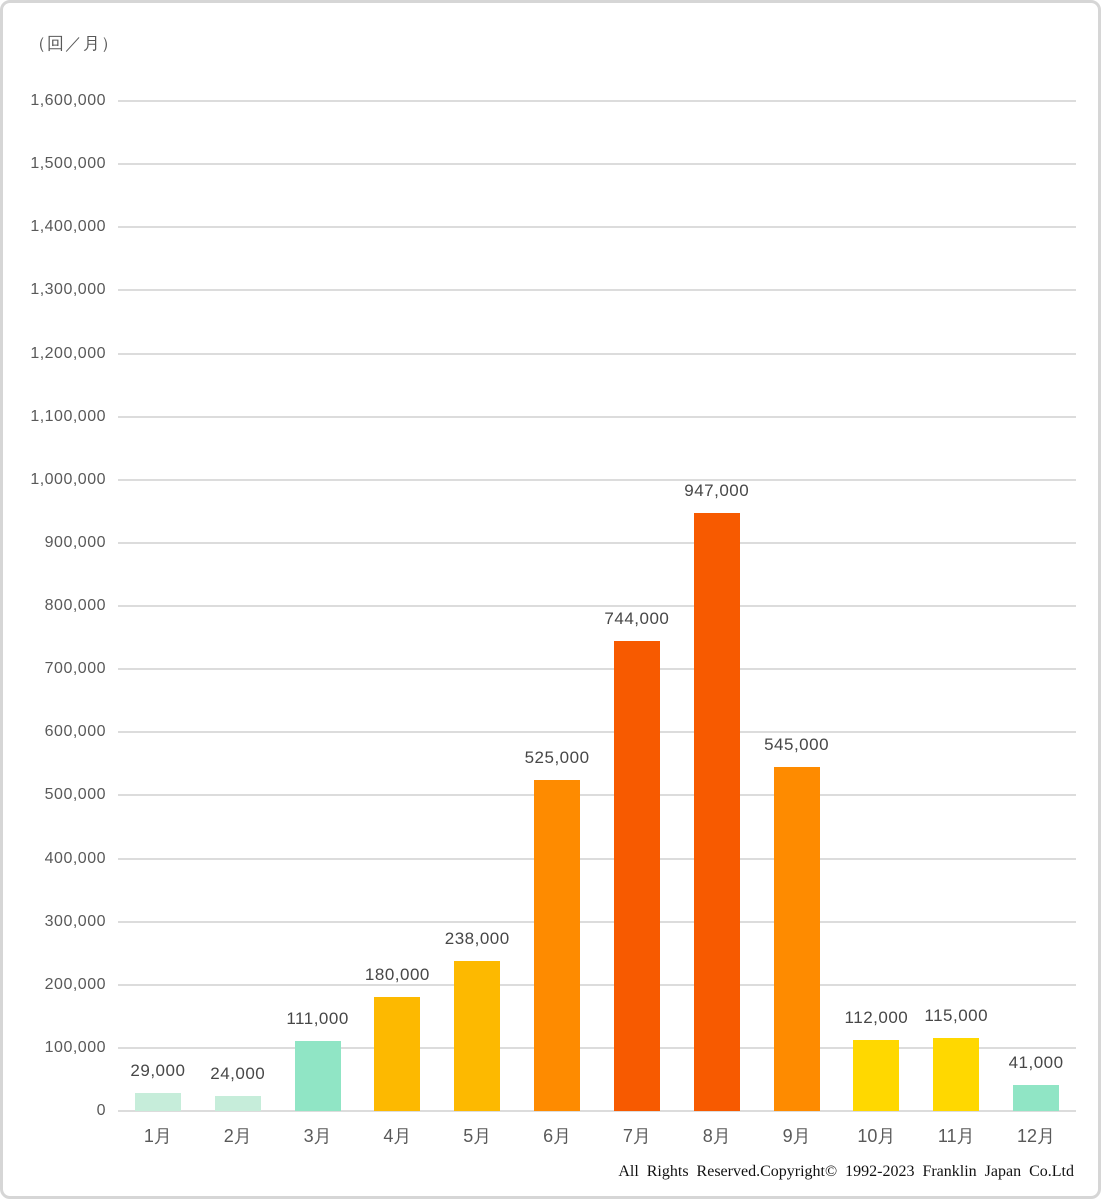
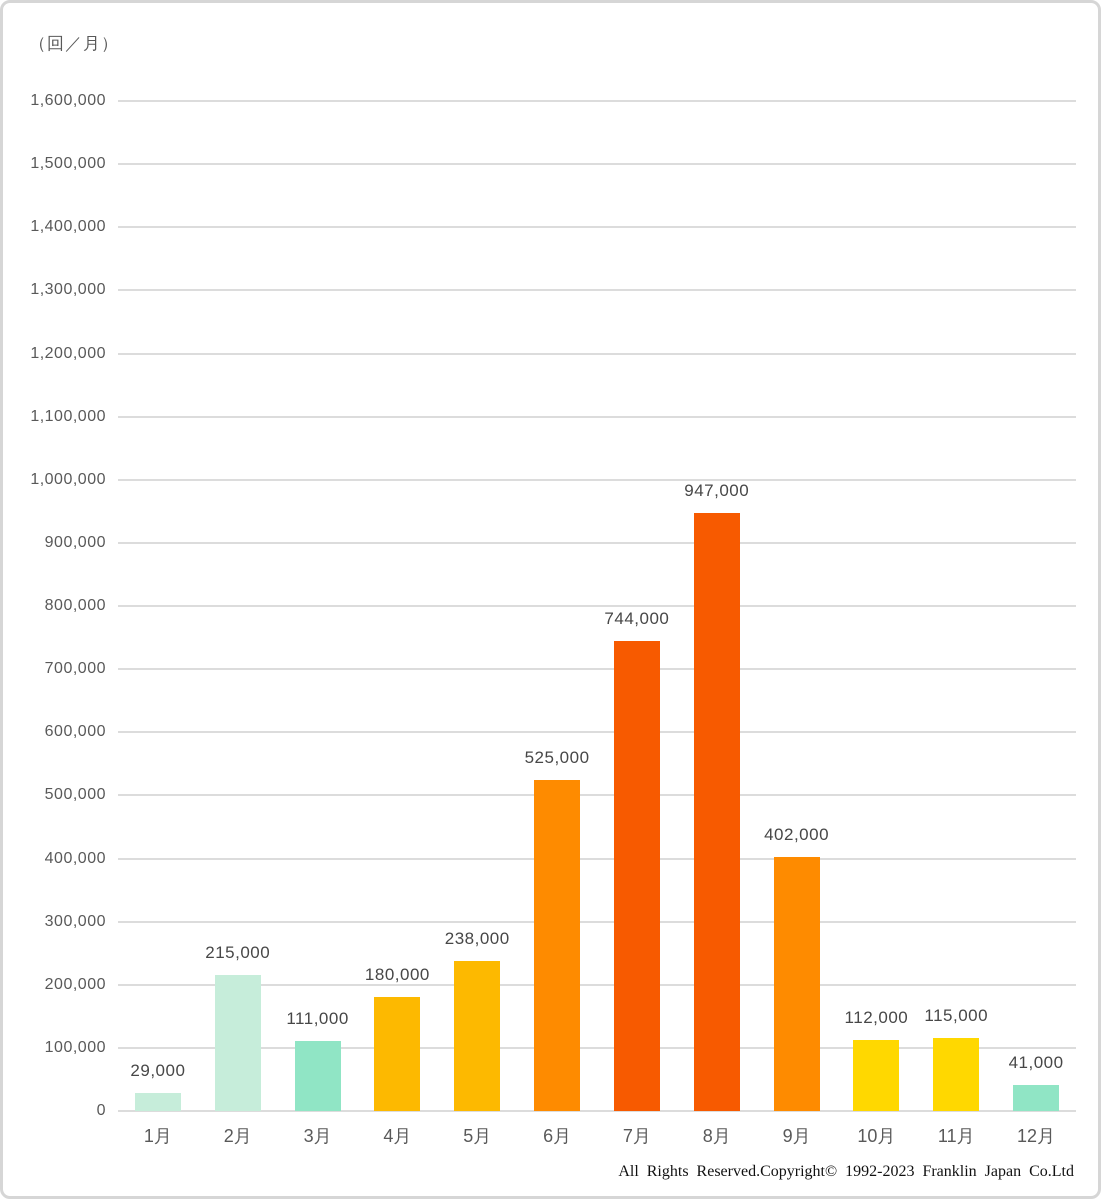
2月: 24,000 -> 215,000
9月: 545,000 -> 402,000
